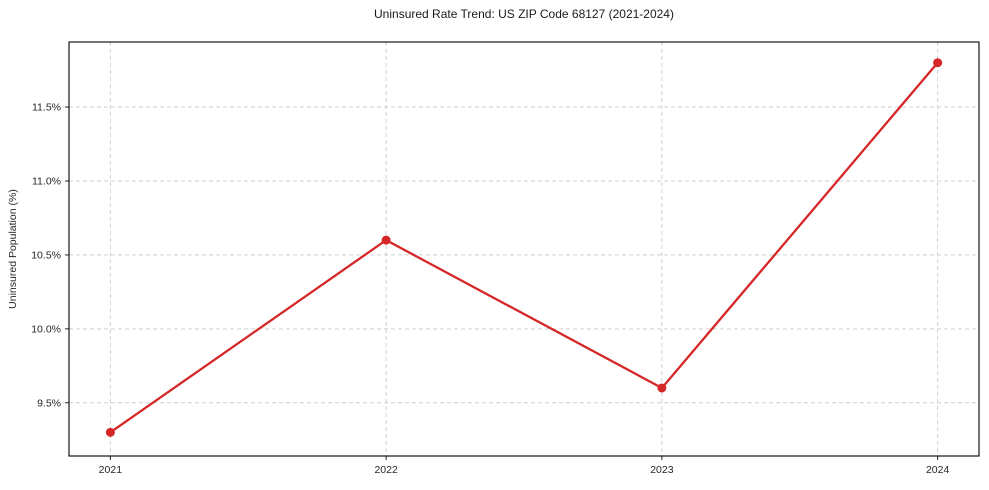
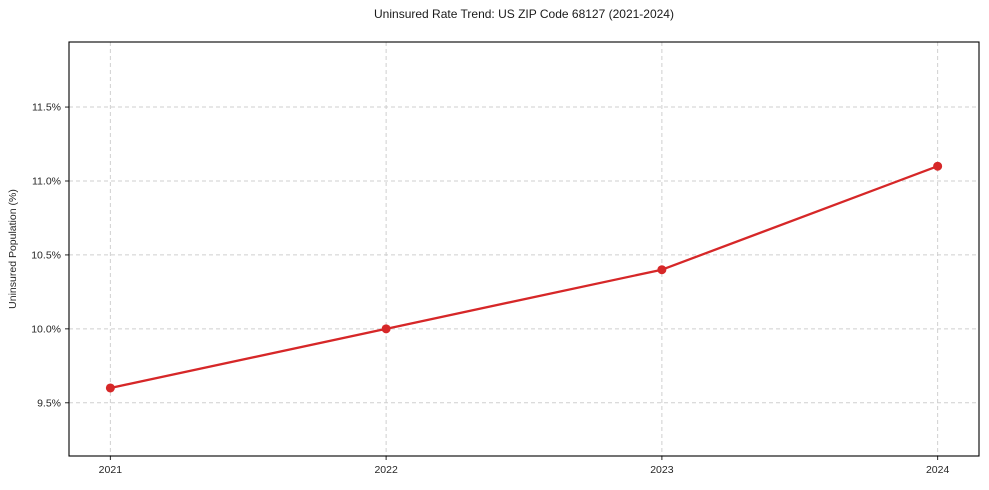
2021: 9.3% -> 9.6%
2022: 10.6% -> 10.0%
2023: 9.6% -> 10.4%
2024: 11.8% -> 11.1%
